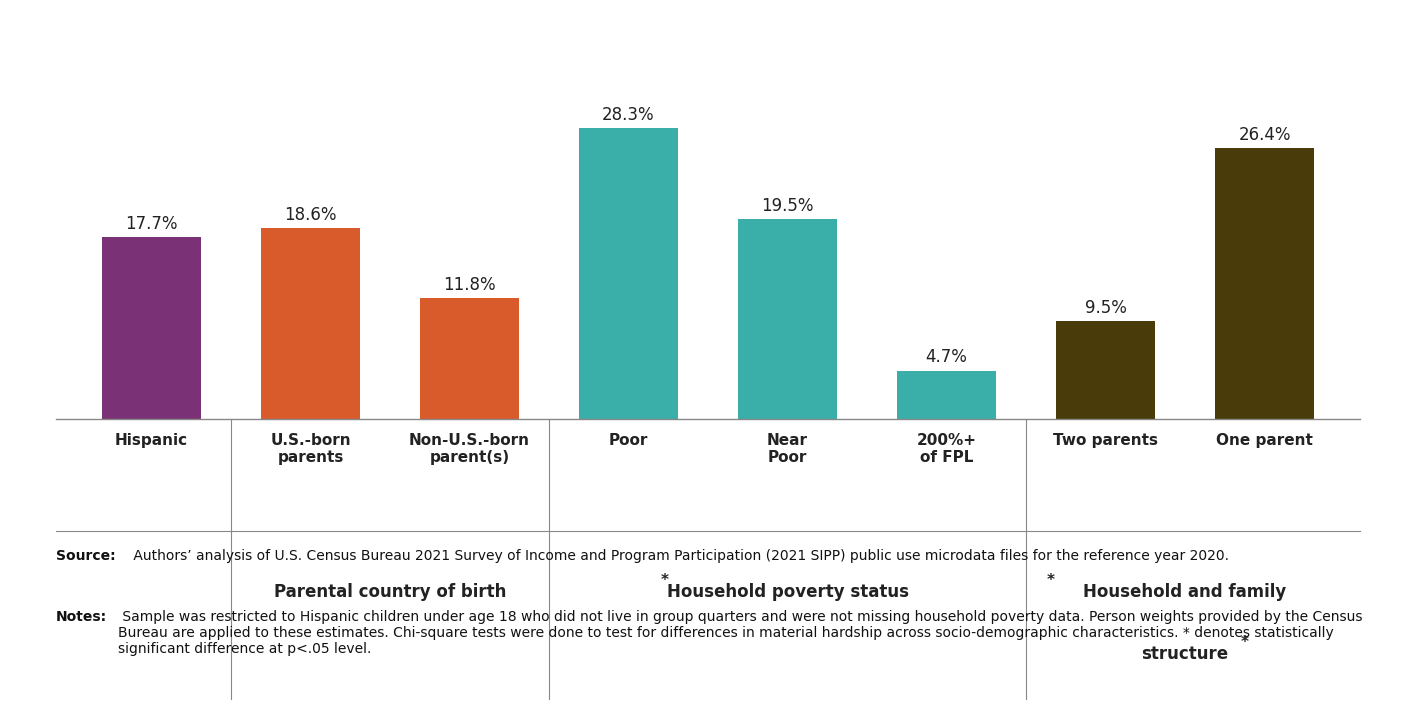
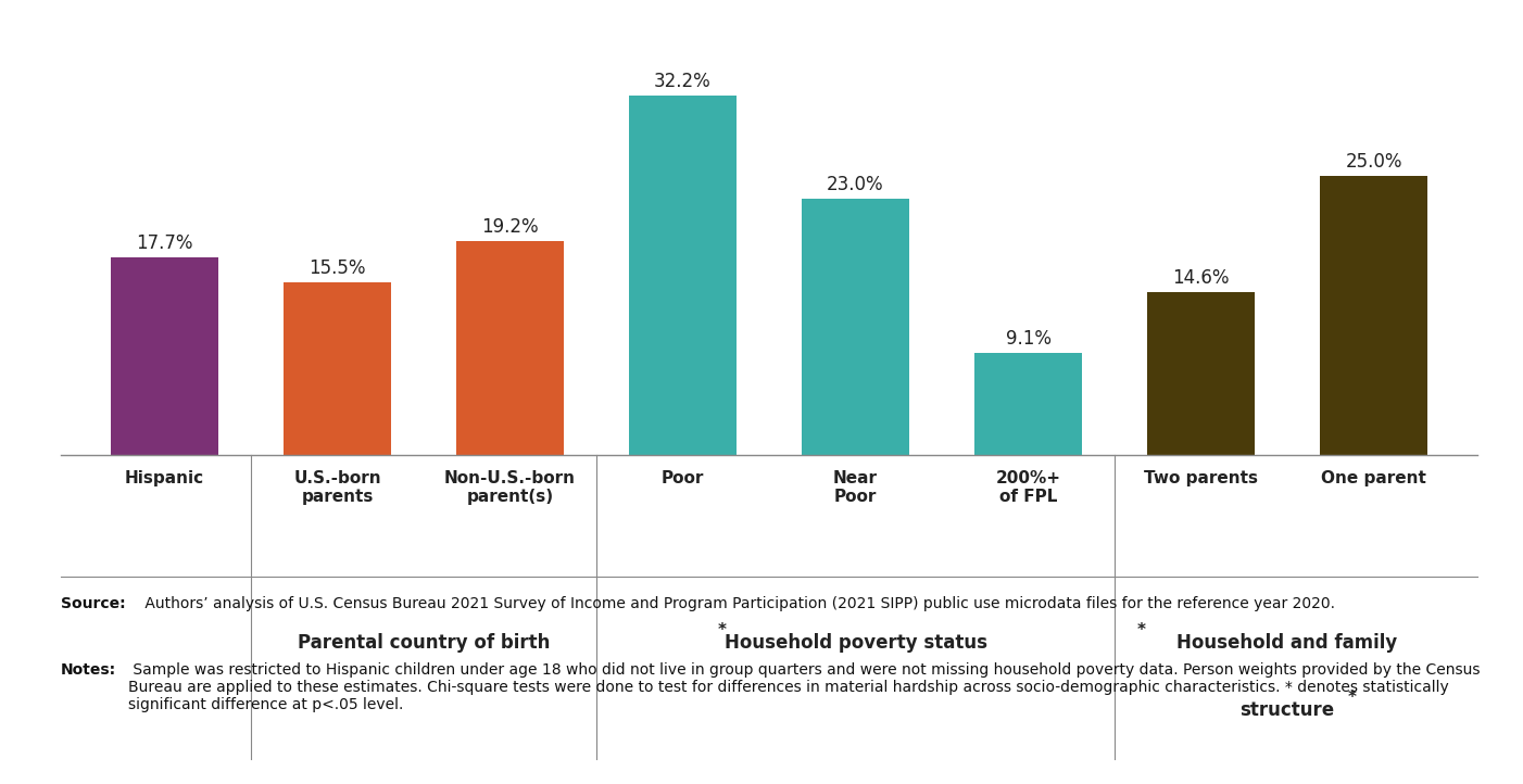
U.S.-born parents: 18.6% -> 15.5%
Non-U.S.-born parent(s): 11.8% -> 19.2%
Poor: 28.3% -> 32.2%
Near Poor: 19.5% -> 23.0%
200%+ of FPL: 4.7% -> 9.1%
Two parents: 9.5% -> 14.6%
One parent: 26.4% -> 25.0%
